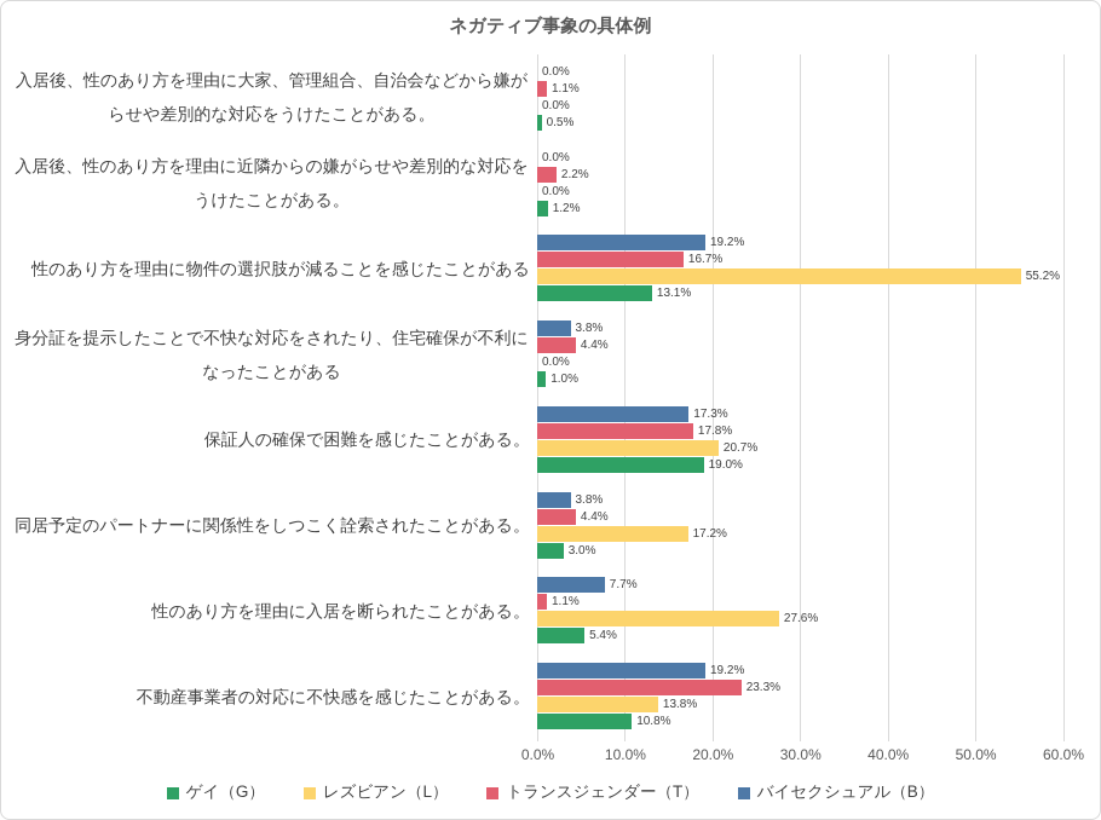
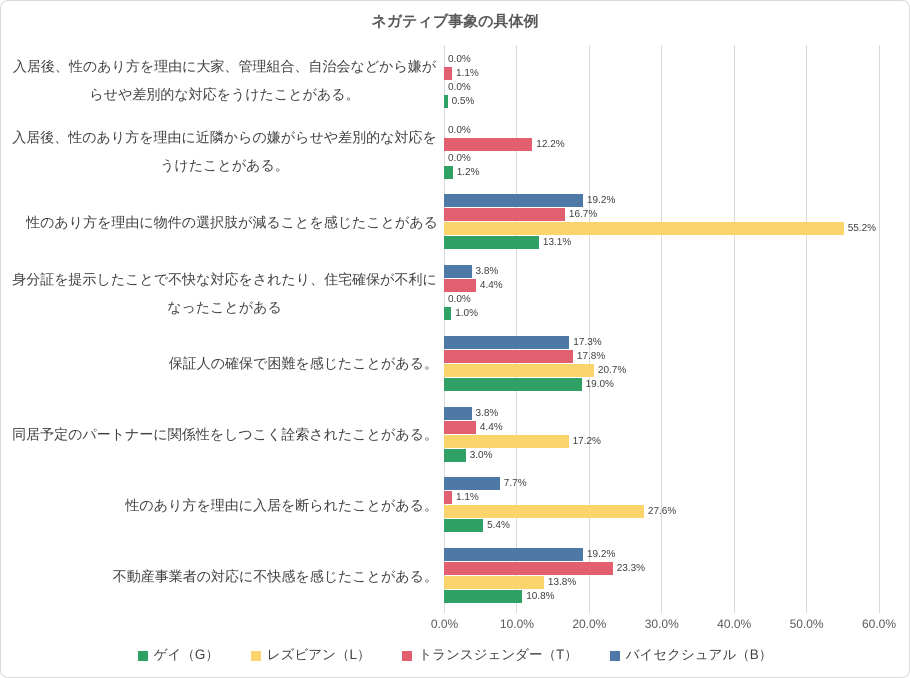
トランスジェンダー（T）/入居後、性のあり方を理由に近隣からの嫌がらせや差別的な対応をうけたことがある。: 2.2% -> 12.2%
